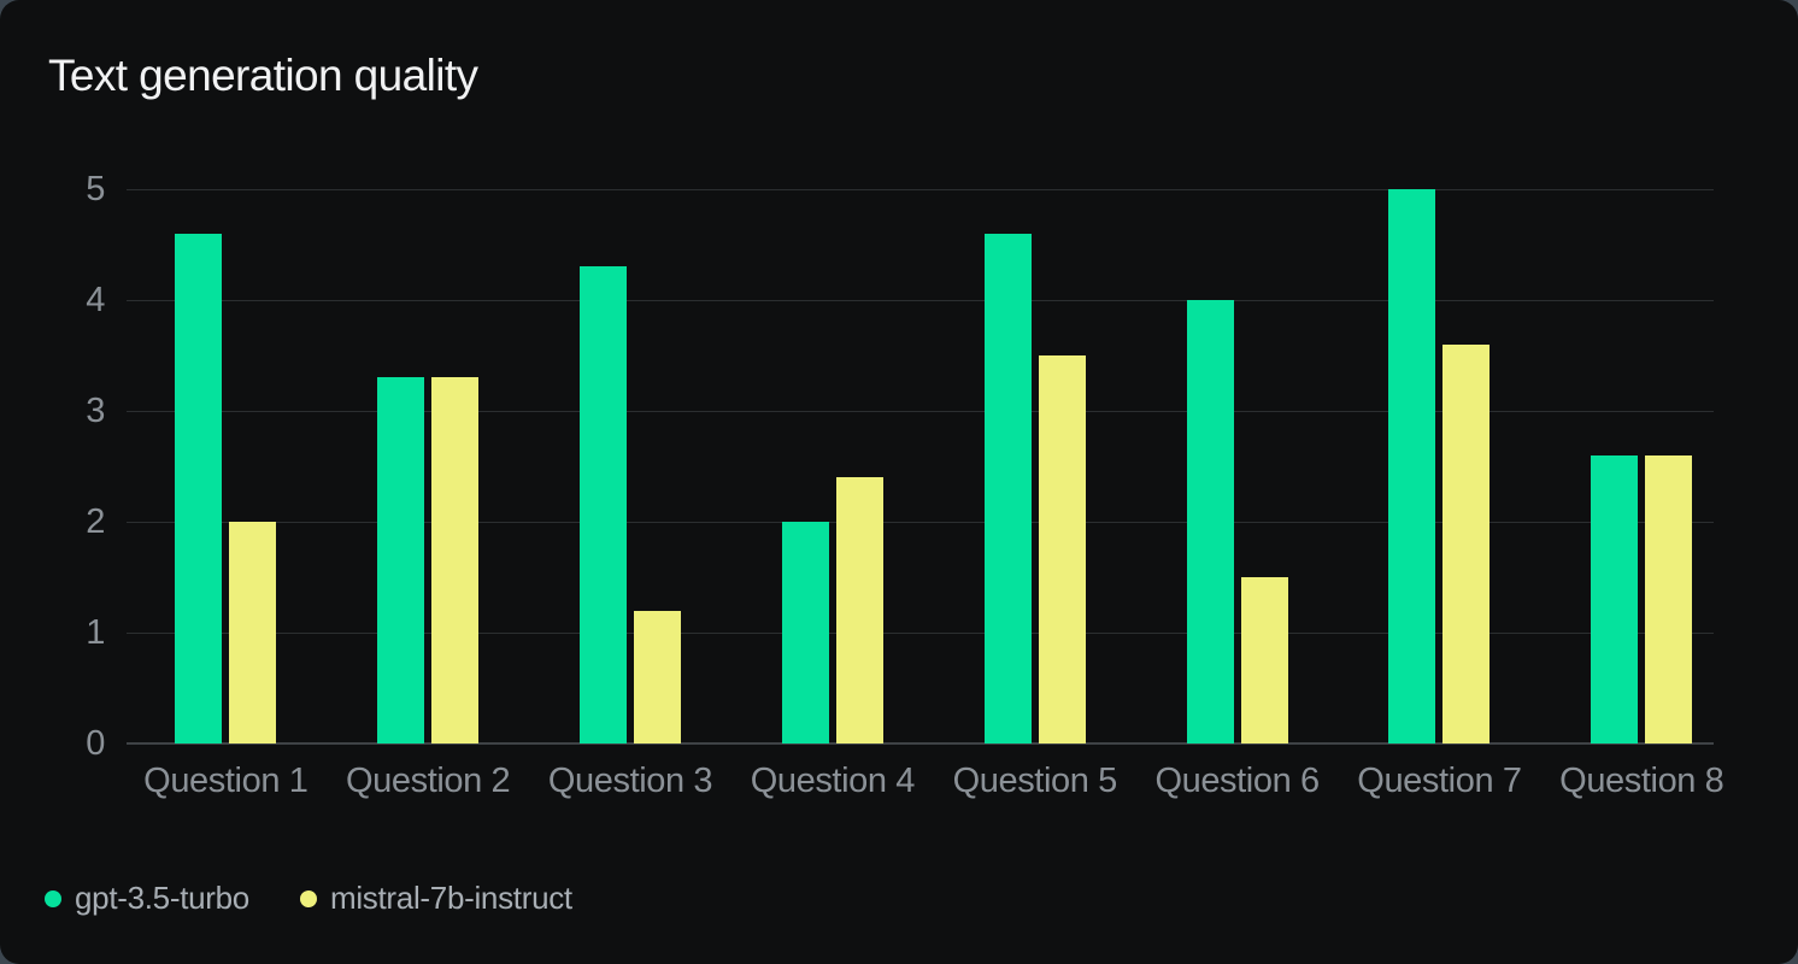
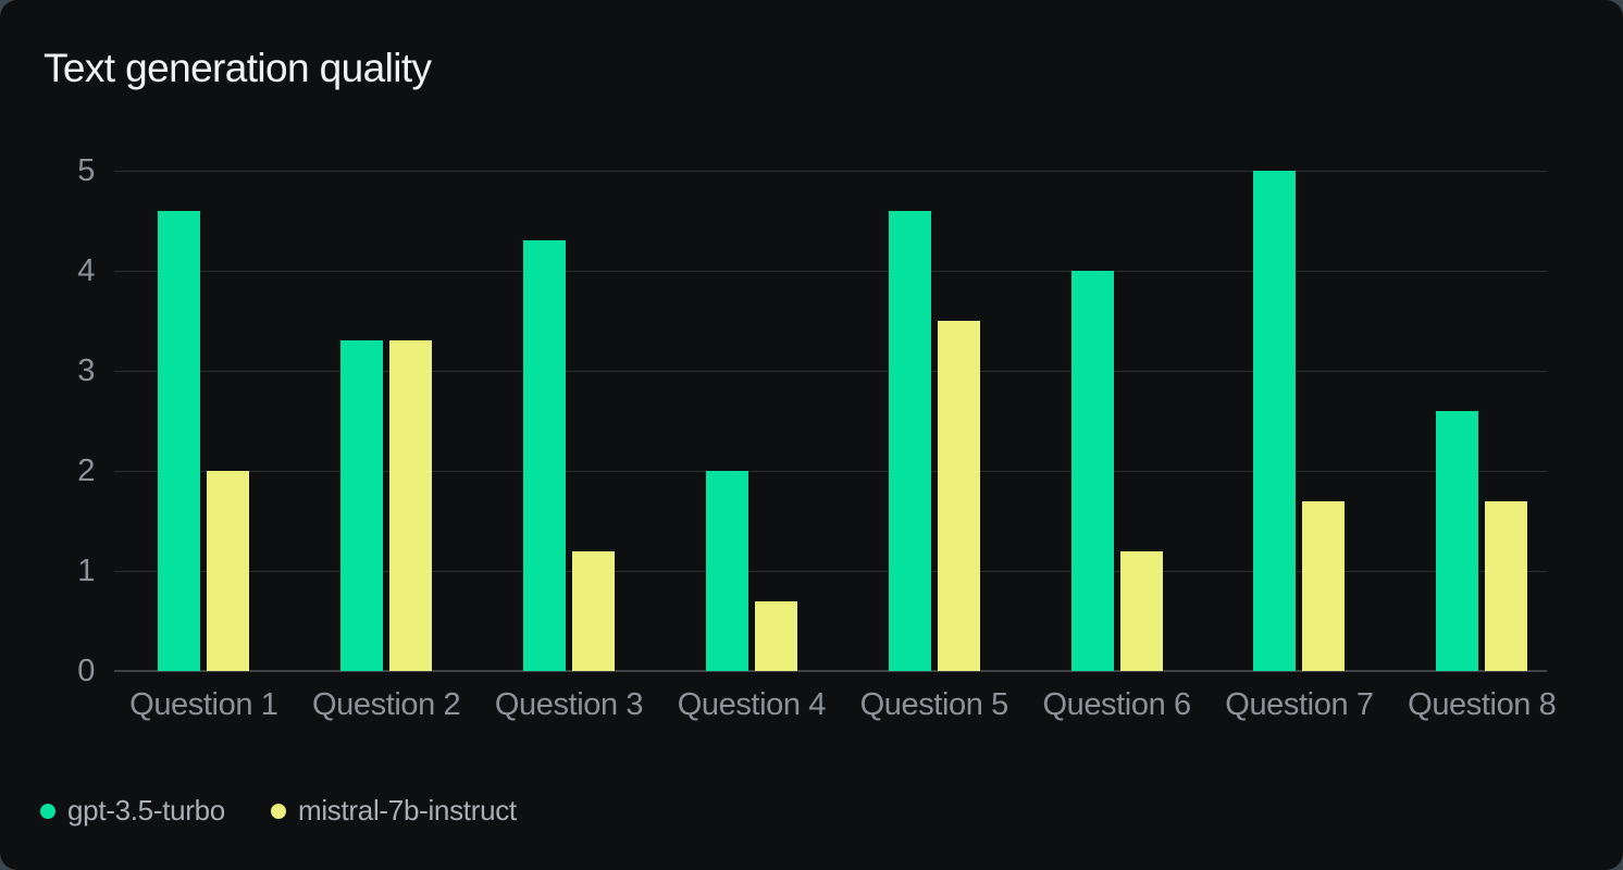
mistral-7b-instruct/Question 4: 2.4 -> 0.7
mistral-7b-instruct/Question 6: 1.5 -> 1.2
mistral-7b-instruct/Question 7: 3.6 -> 1.7
mistral-7b-instruct/Question 8: 2.6 -> 1.7
